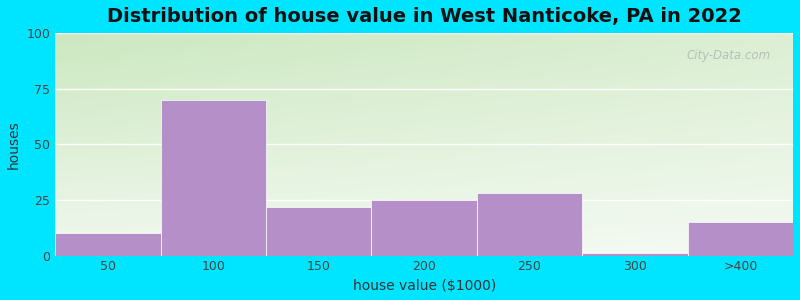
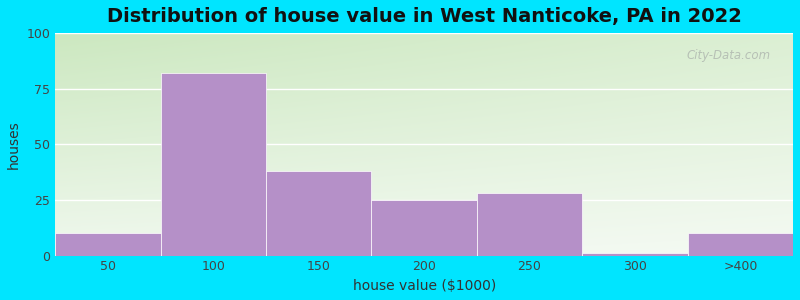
100: 70 -> 82
150: 22 -> 38
>400: 15 -> 10
